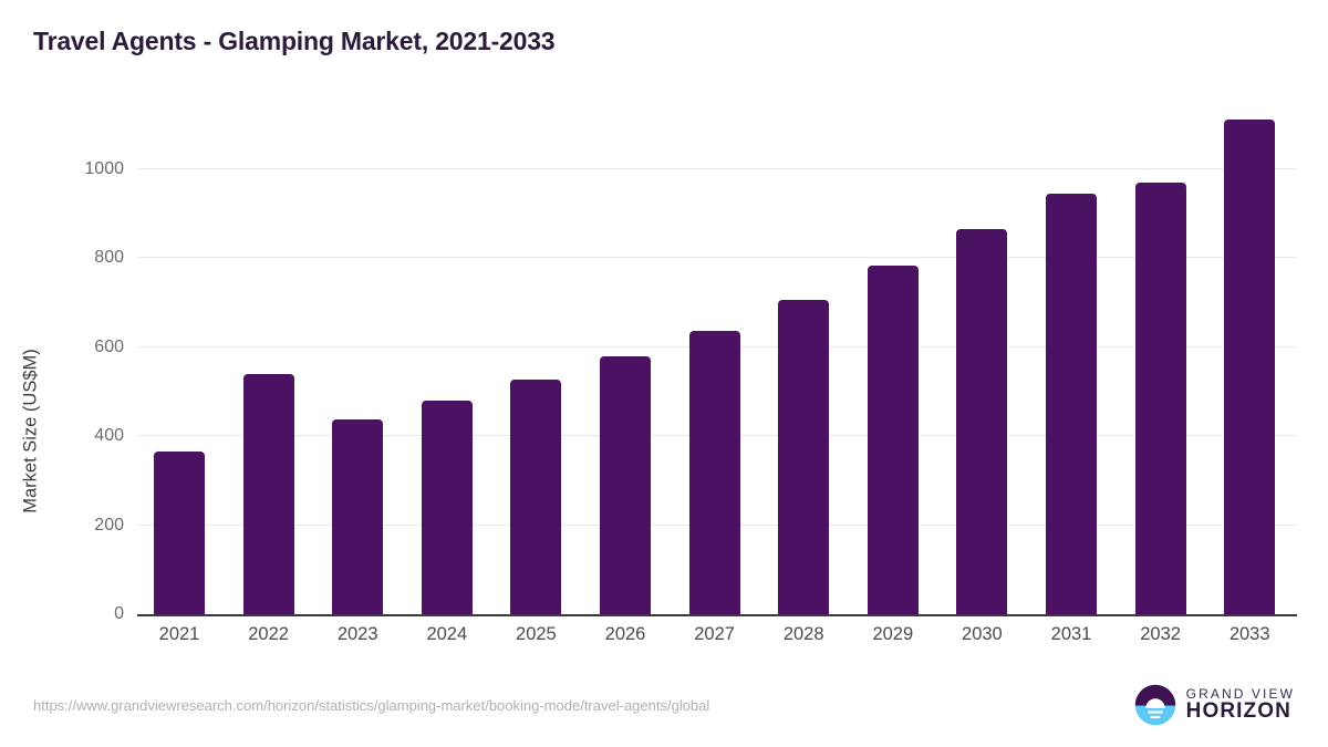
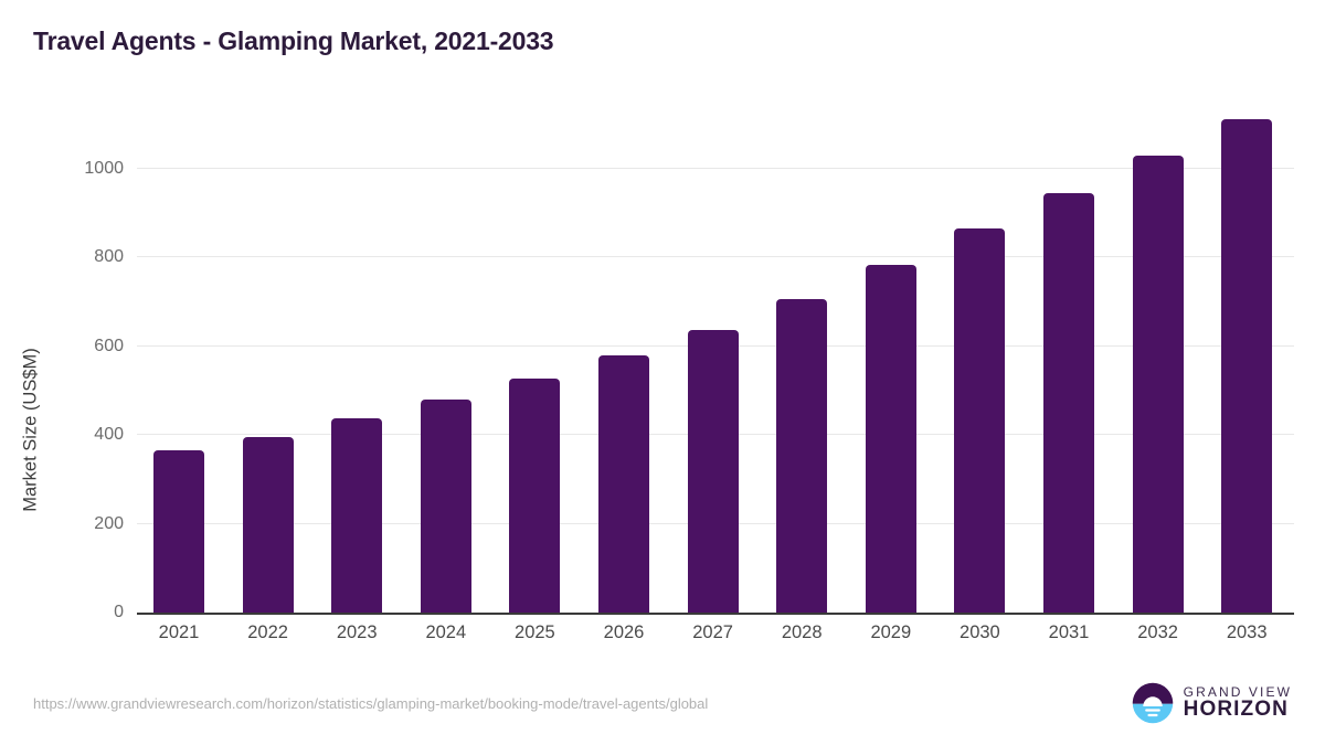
2022: 540 -> 400
2032: 970 -> 1030
